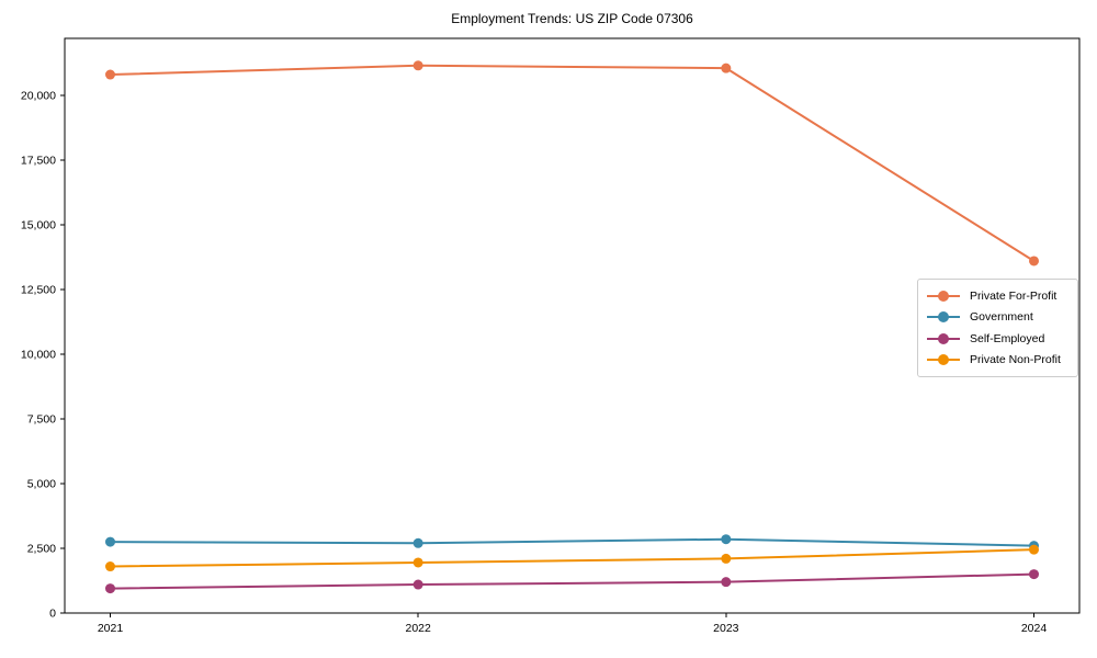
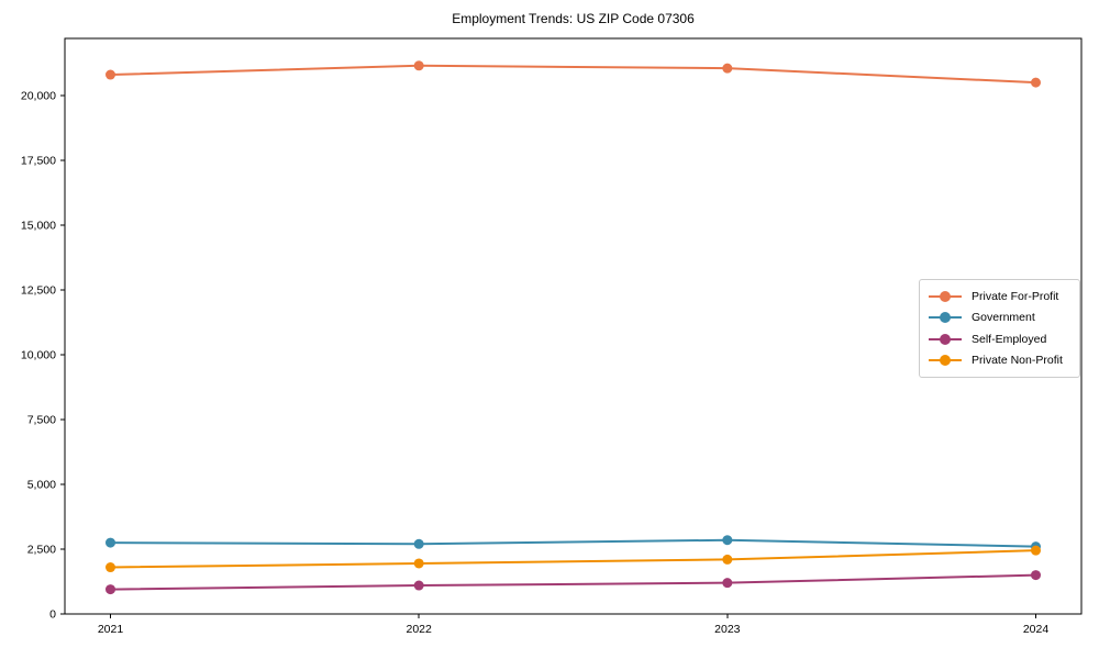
Private For-Profit/2024: 13600 -> 20500
